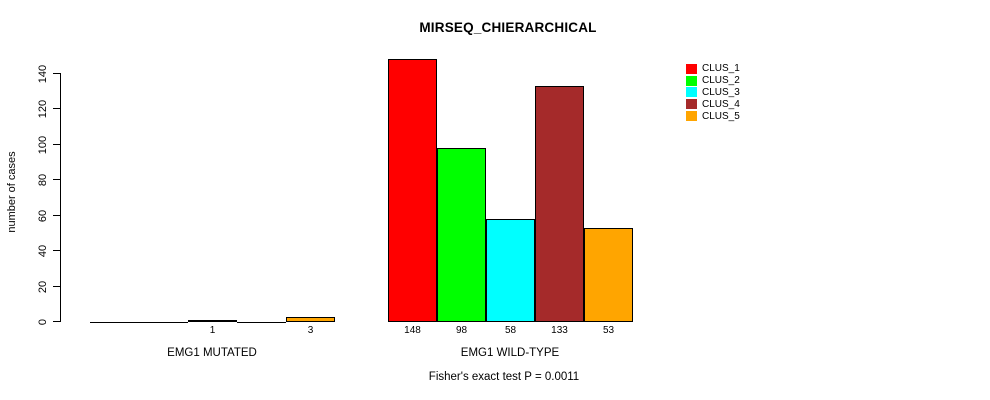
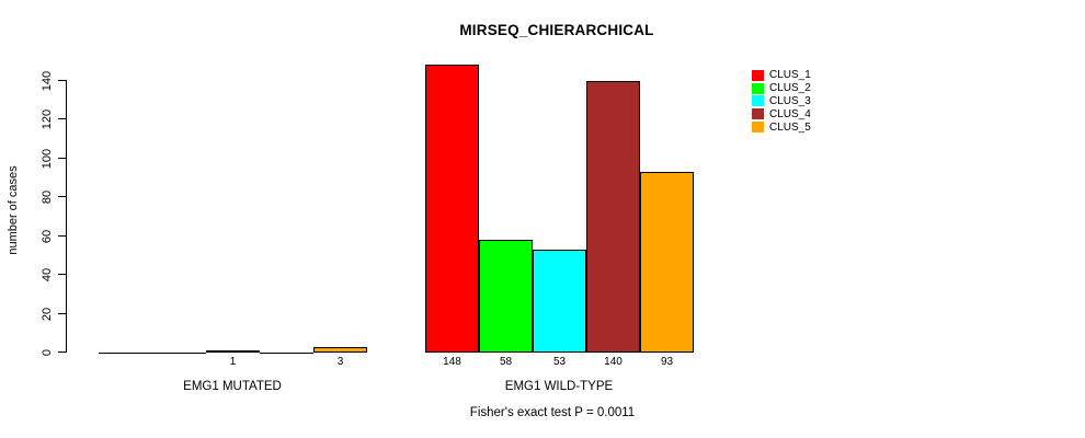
CLUS_2/EMG1 WILD-TYPE: 98 -> 58
CLUS_3/EMG1 WILD-TYPE: 58 -> 53
CLUS_4/EMG1 WILD-TYPE: 133 -> 140
CLUS_5/EMG1 WILD-TYPE: 53 -> 93
